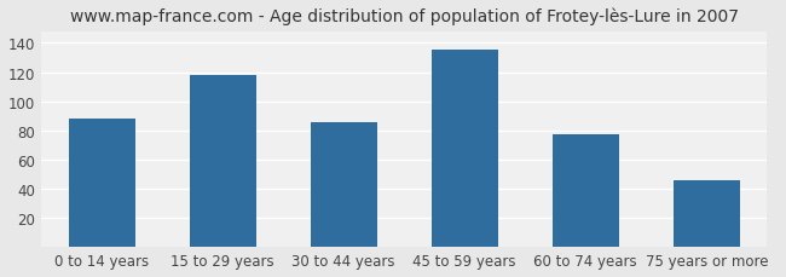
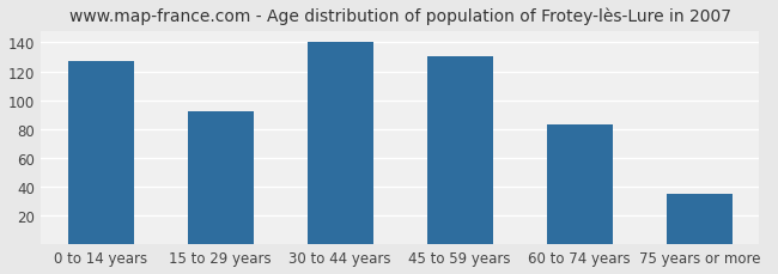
0 to 14 years: 88 -> 127
15 to 29 years: 118 -> 92
30 to 44 years: 86 -> 140
45 to 59 years: 135 -> 130
60 to 74 years: 77 -> 83
75 years or more: 46 -> 35
